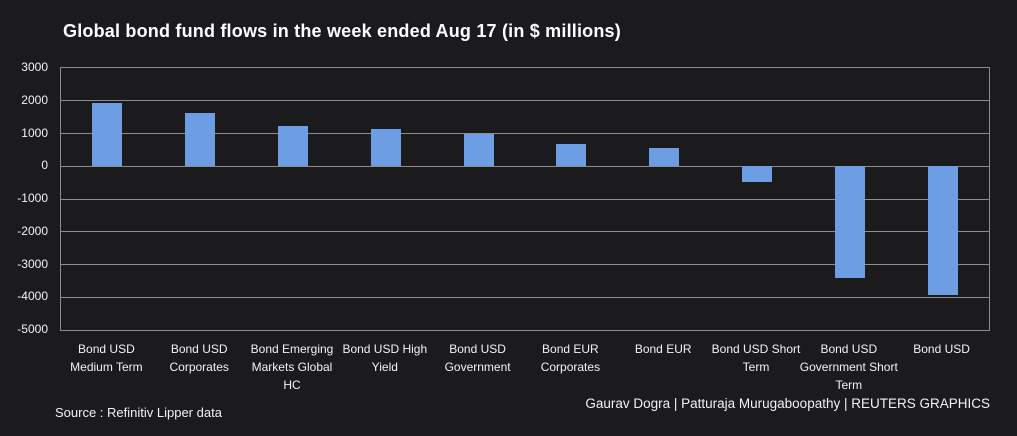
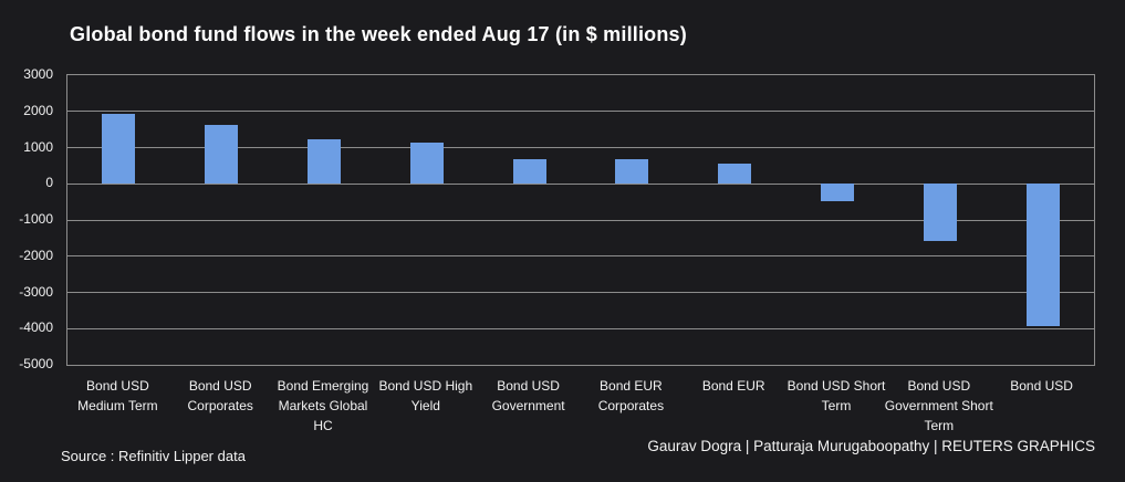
Bond USD Government: 1000 -> 700
Bond USD Government Short Term: -3400 -> -1600
